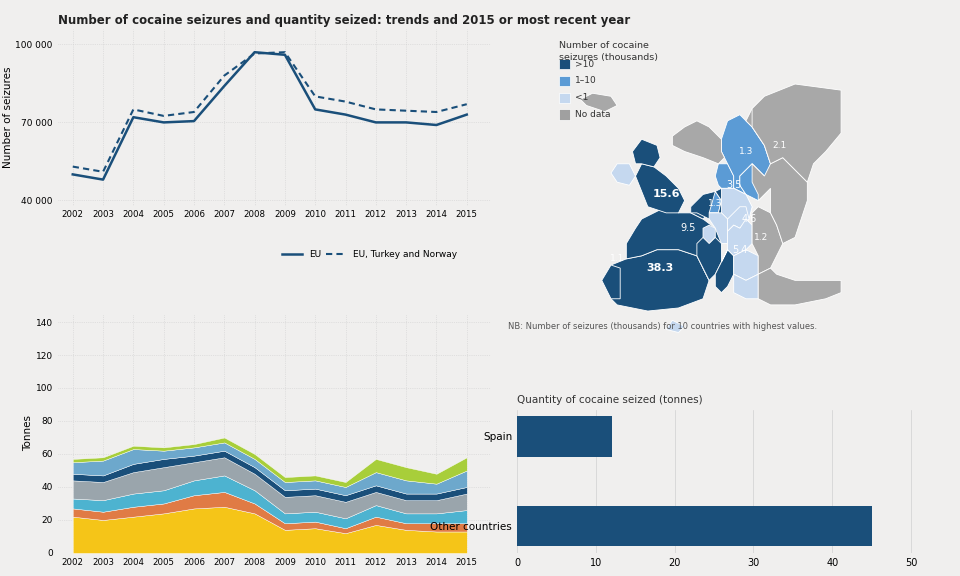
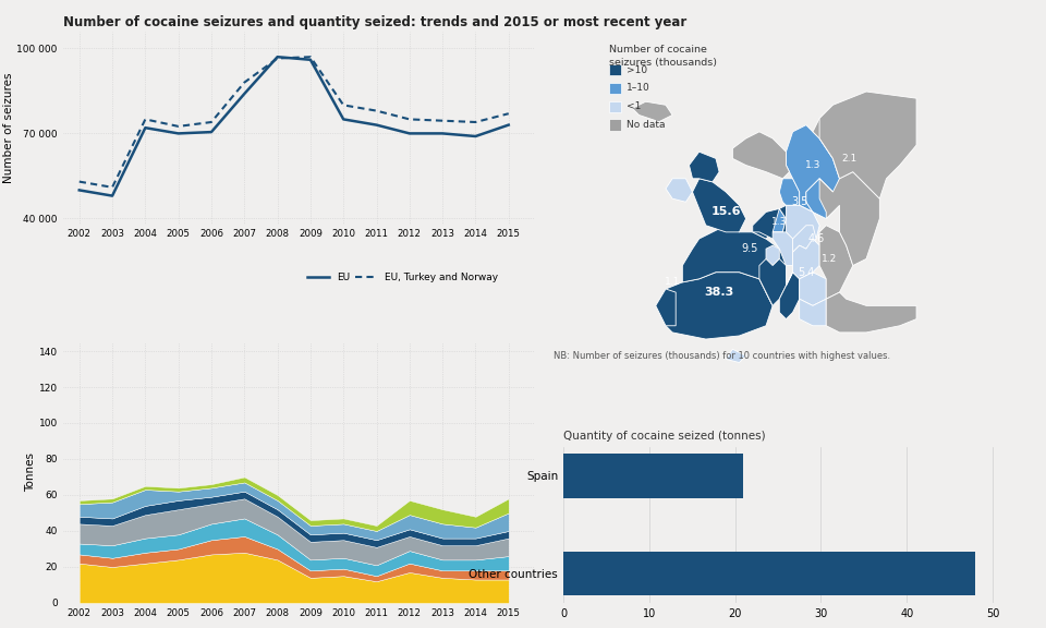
Quantity of cocaine seized (tonnes)/Spain: 12 -> 21
Quantity of cocaine seized (tonnes)/Other countries: 45 -> 48
